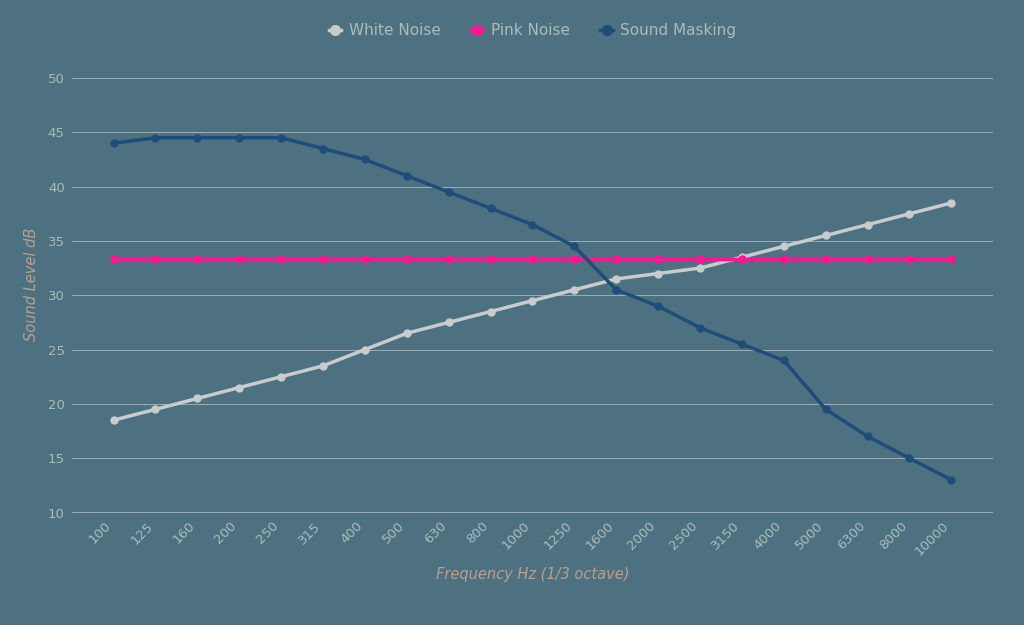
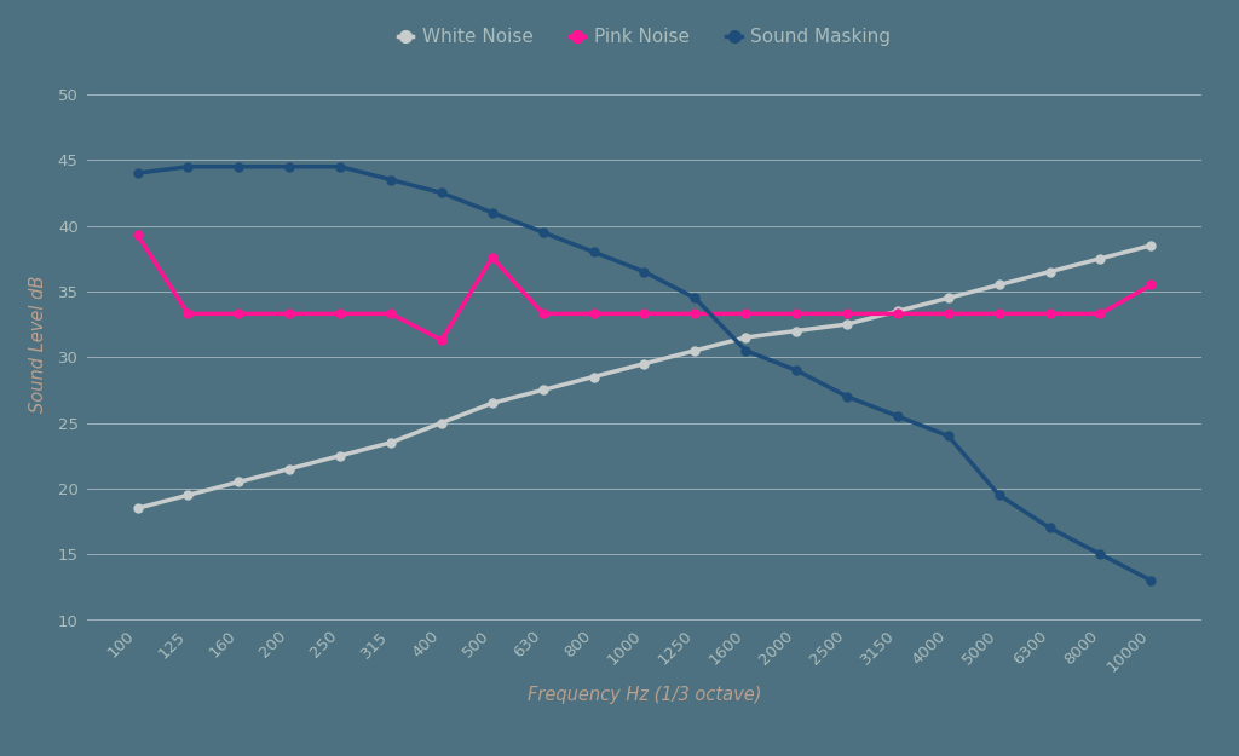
Pink Noise/100: 33.3 -> 39.3
Pink Noise/400: 33.3 -> 31.3
Pink Noise/500: 33.3 -> 37.6
Pink Noise/10000: 33.3 -> 35.5
